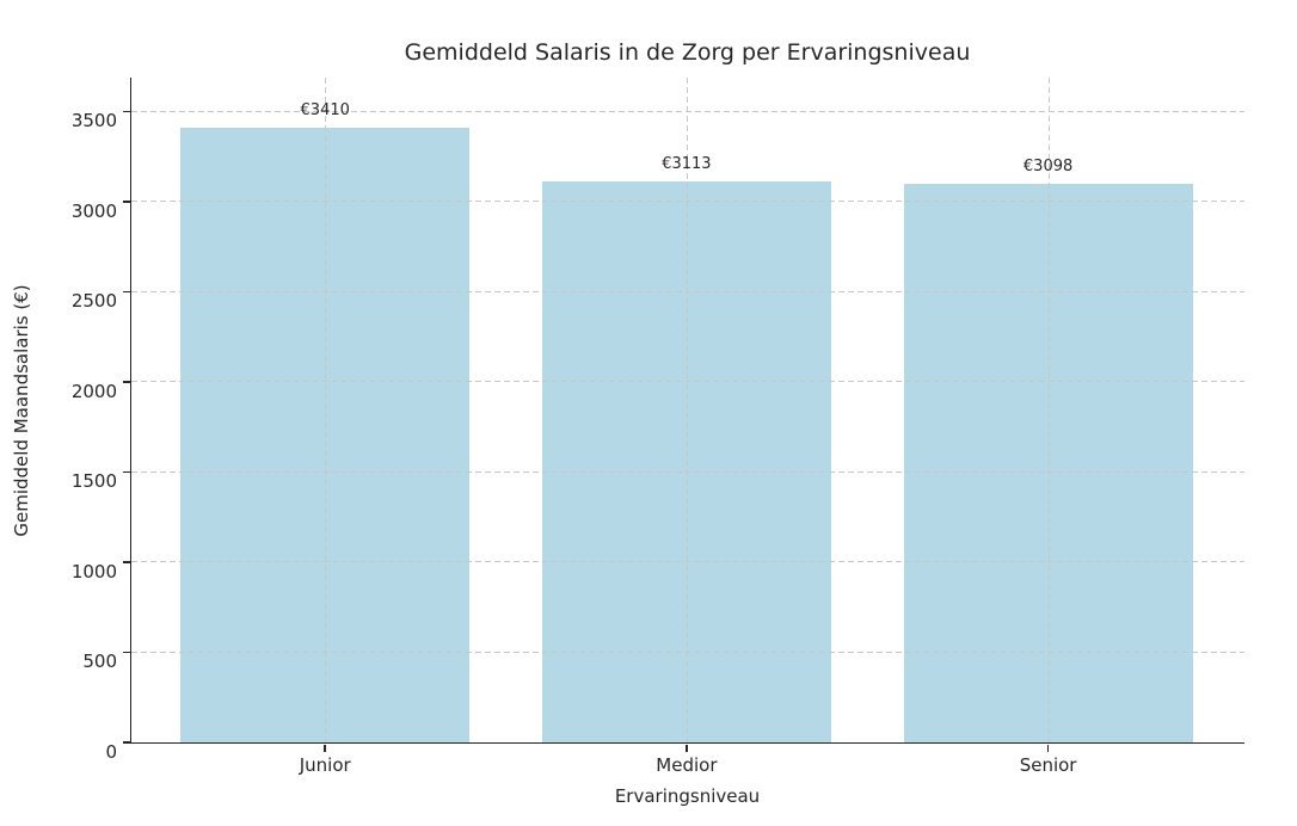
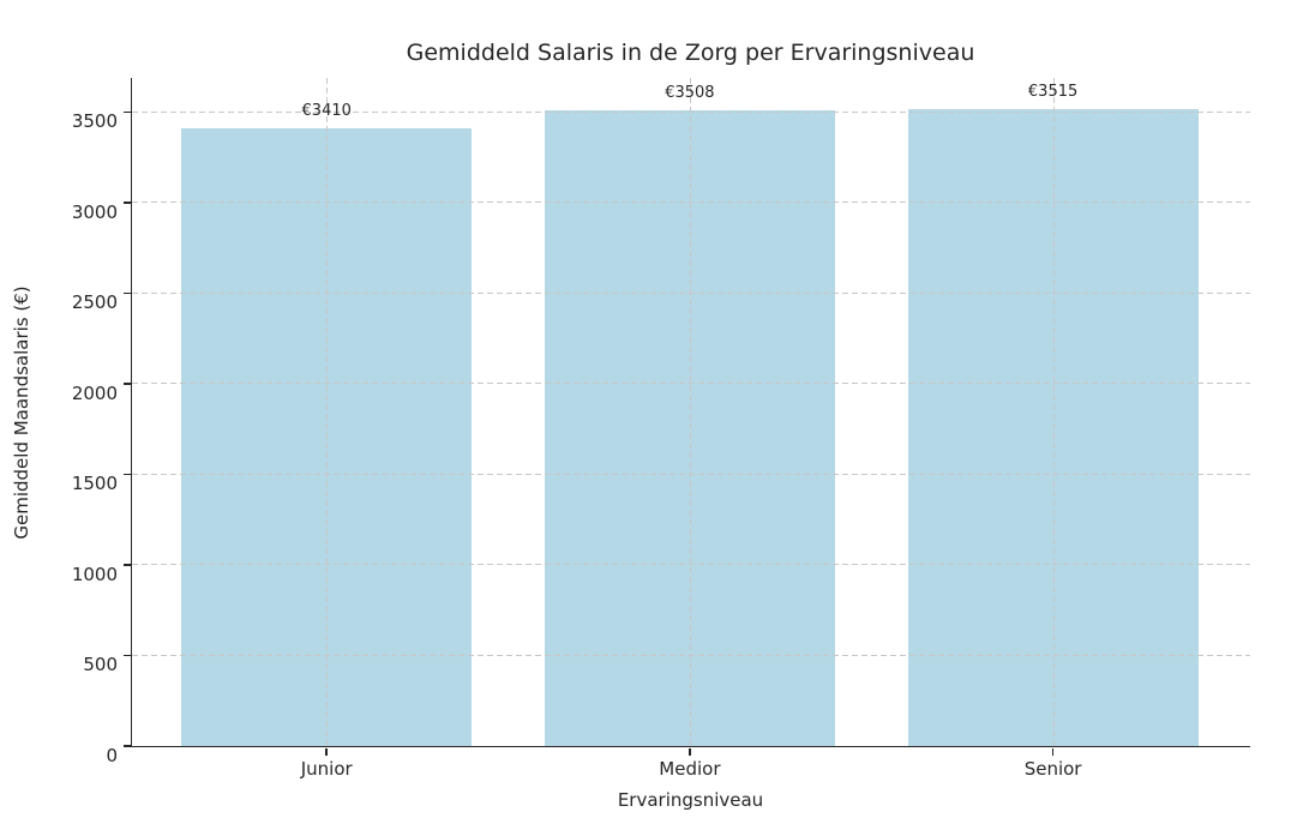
Medior: €3113 -> €3508
Senior: €3098 -> €3515
